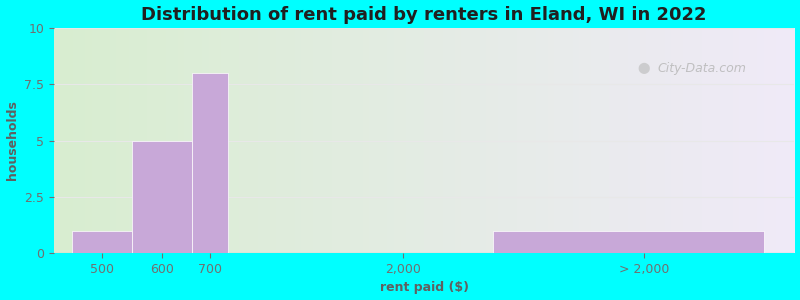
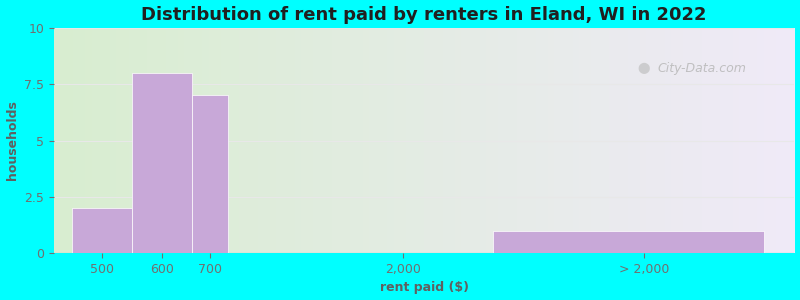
500: 1 -> 2
600: 5 -> 8
700: 8 -> 7
